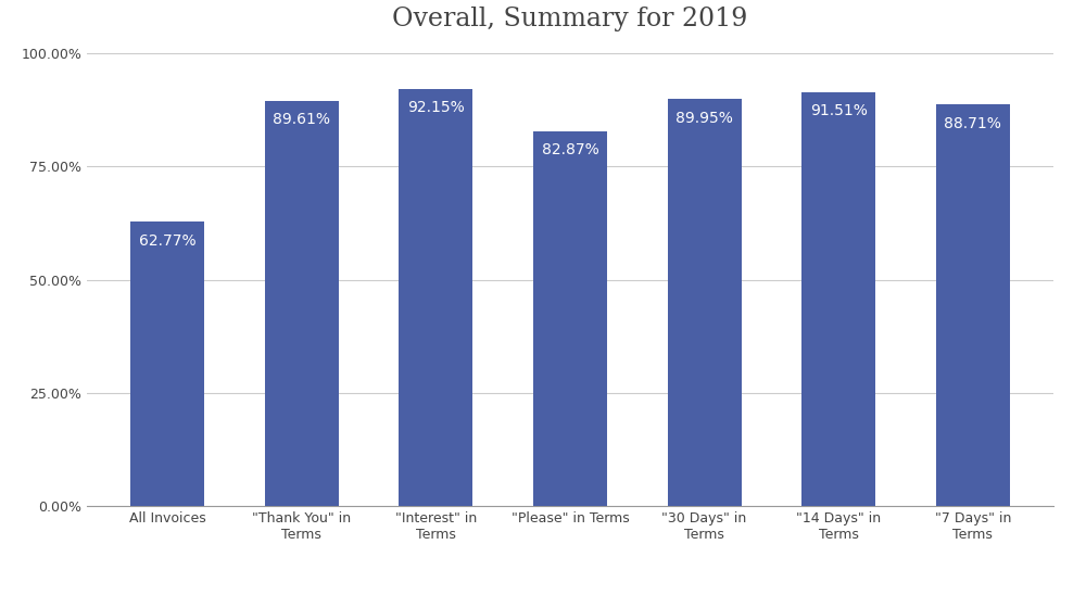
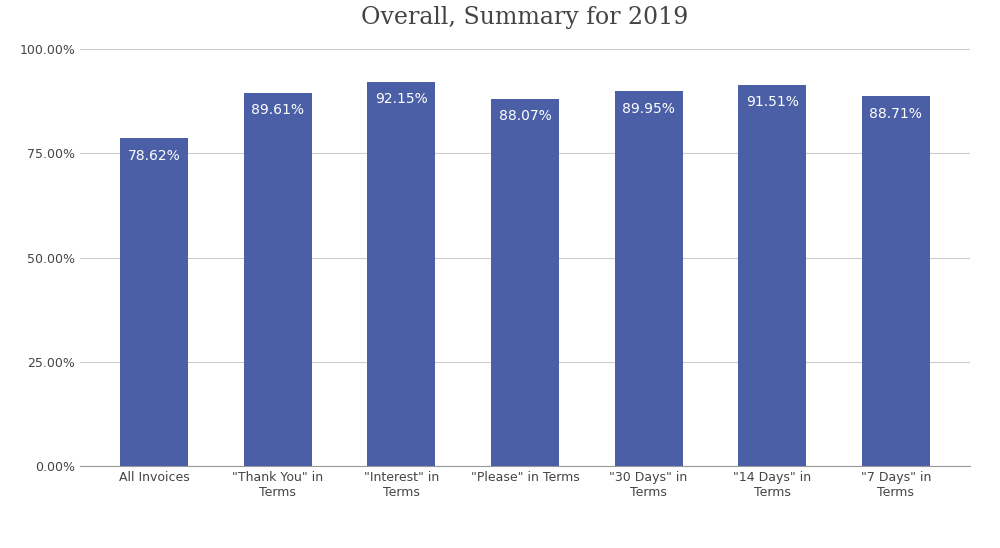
All Invoices: 62.77% -> 78.62%
"Please" in Terms: 82.87% -> 88.07%
